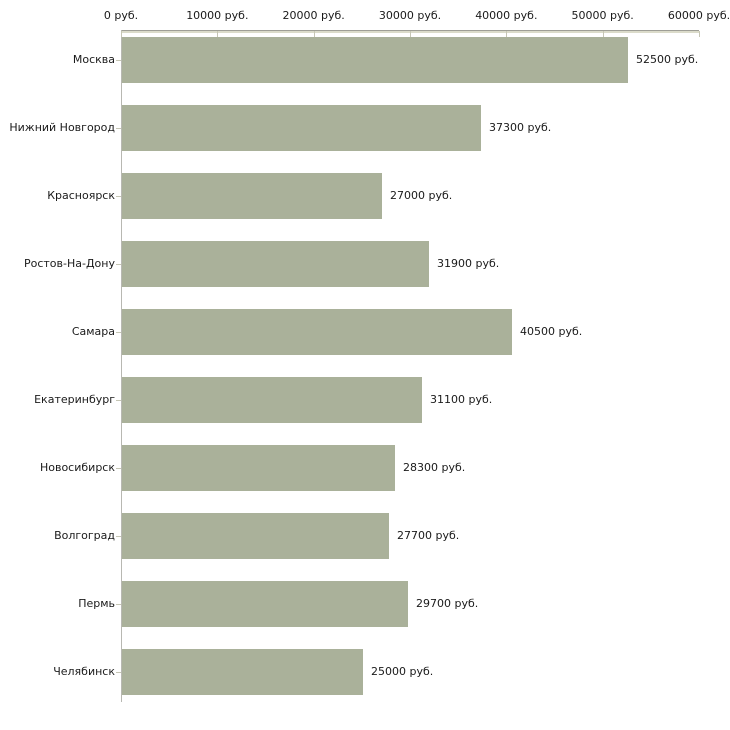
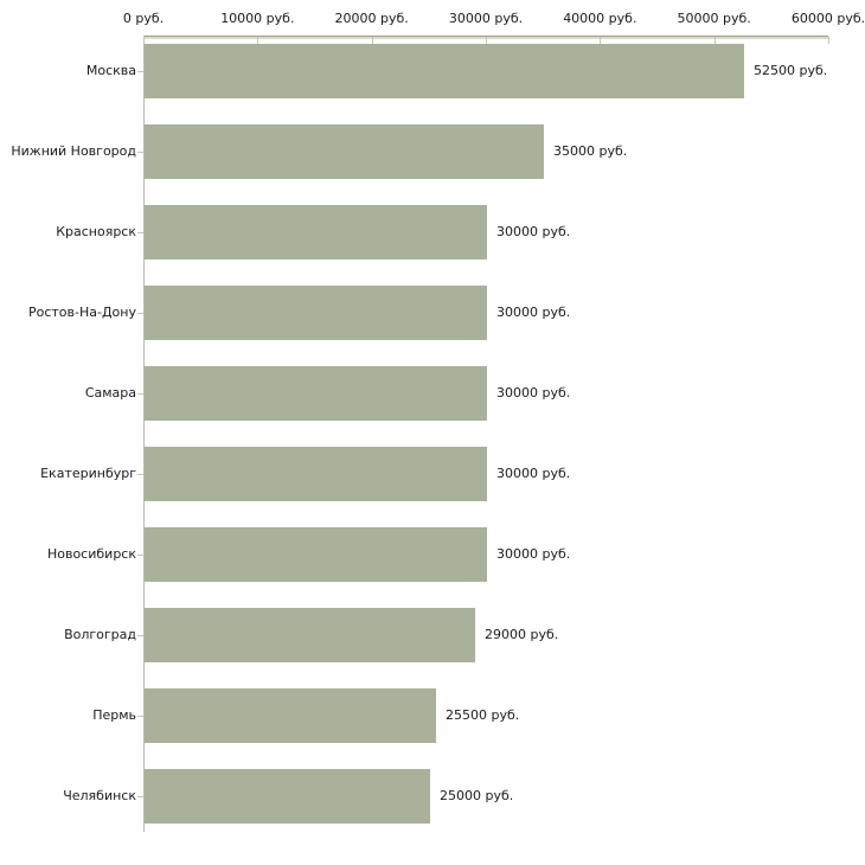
Нижний Новгород: 37300 -> 35000
Красноярск: 27000 -> 30000
Ростов-На-Дону: 31900 -> 30000
Самара: 40500 -> 30000
Екатеринбург: 31100 -> 30000
Новосибирск: 28300 -> 30000
Волгоград: 27700 -> 29000
Пермь: 29700 -> 25500
